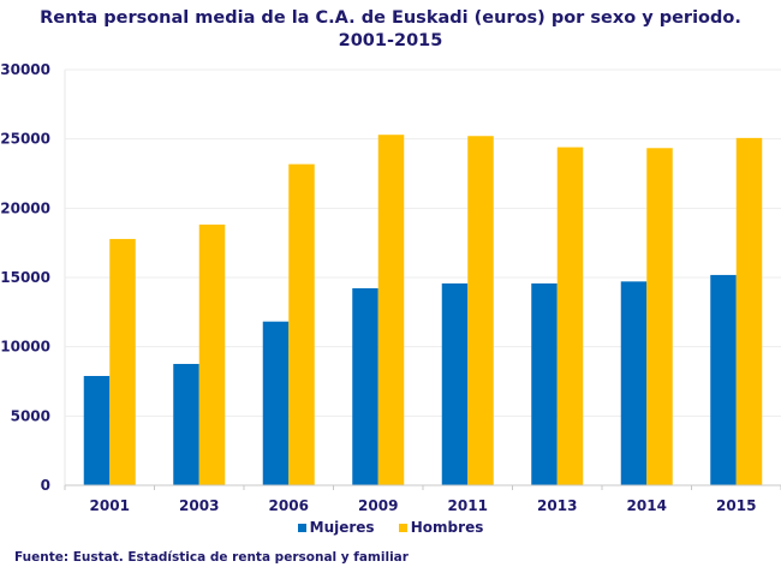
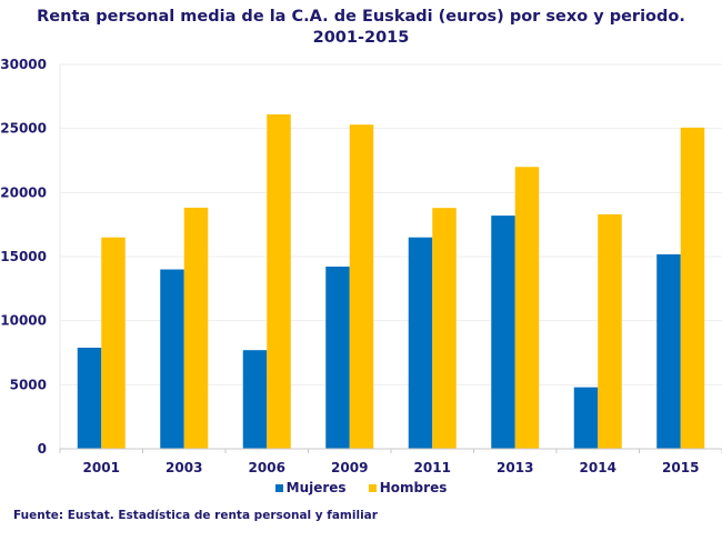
Hombres/2001: 17800 -> 16500
Mujeres/2003: 8800 -> 14000
Mujeres/2006: 11800 -> 7700
Hombres/2006: 23200 -> 26100
Mujeres/2011: 14600 -> 16500
Hombres/2011: 25200 -> 18800
Mujeres/2013: 14600 -> 18200
Hombres/2013: 24400 -> 22000
Mujeres/2014: 14700 -> 4800
Hombres/2014: 24300 -> 18300
